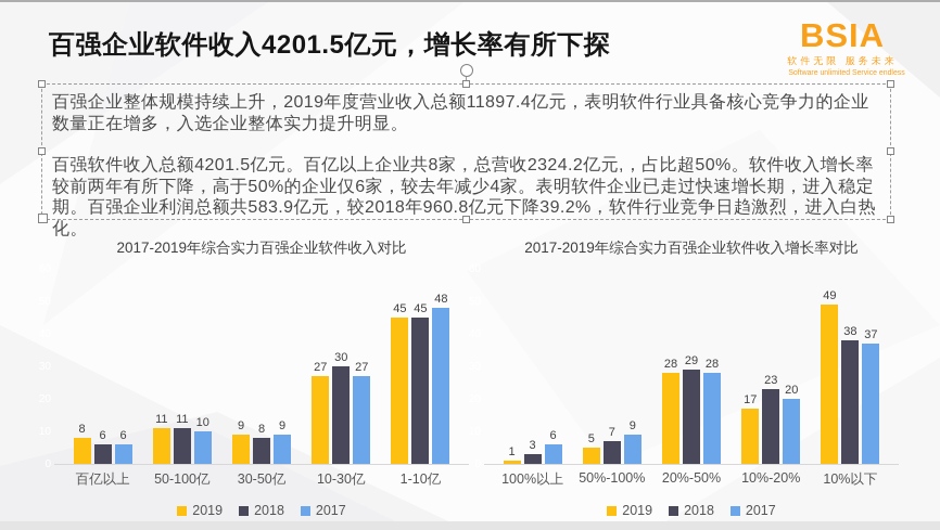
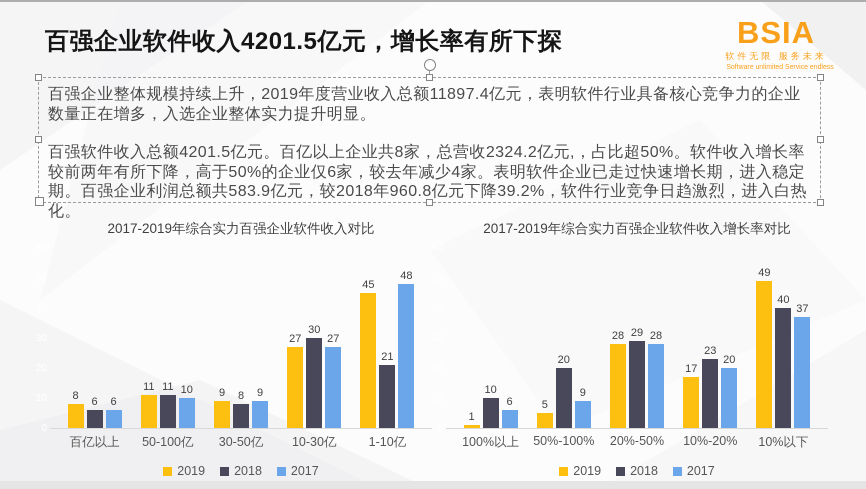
2017-2019年综合实力百强企业软件收入对比/2018/1-10亿: 45 -> 21
2017-2019年综合实力百强企业软件收入增长率对比/2018/100%以上: 3 -> 10
2017-2019年综合实力百强企业软件收入增长率对比/2018/50%-100%: 7 -> 20
2017-2019年综合实力百强企业软件收入增长率对比/2018/10%以下: 38 -> 40
